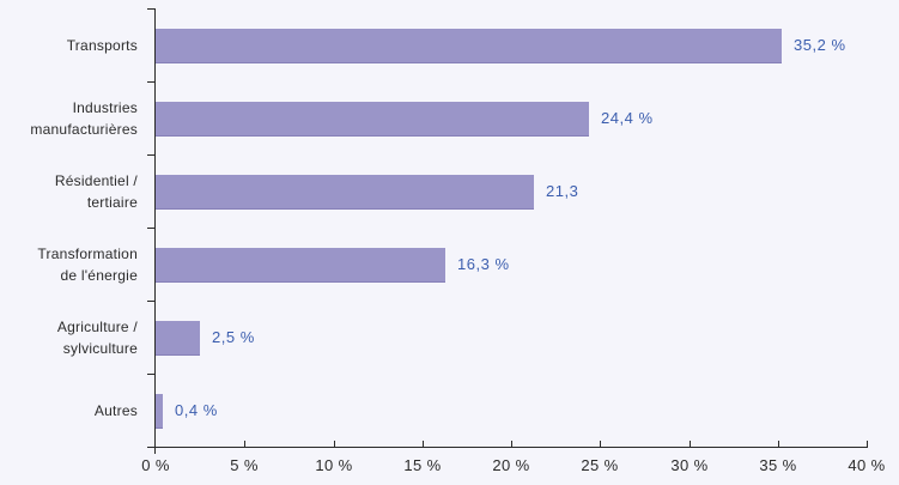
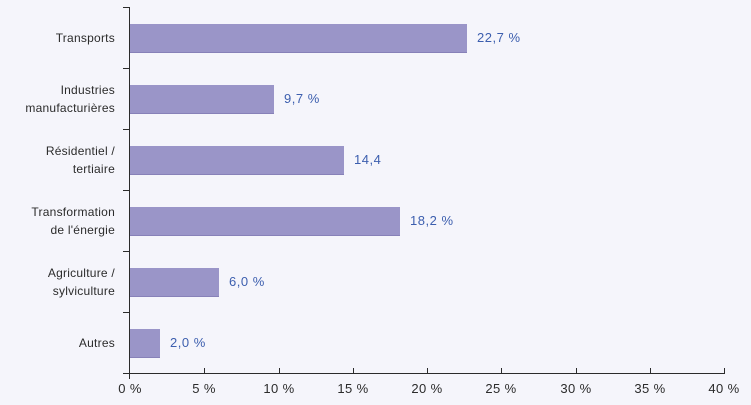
Transports: 35,2 -> 22,7
Industries manufacturières: 24,4 -> 9,7
Résidentiel / tertiaire: 21,3 -> 14,4
Transformation de l'énergie: 16,3 -> 18,2
Agriculture / sylviculture: 2,5 -> 6,0
Autres: 0,4 -> 2,0
